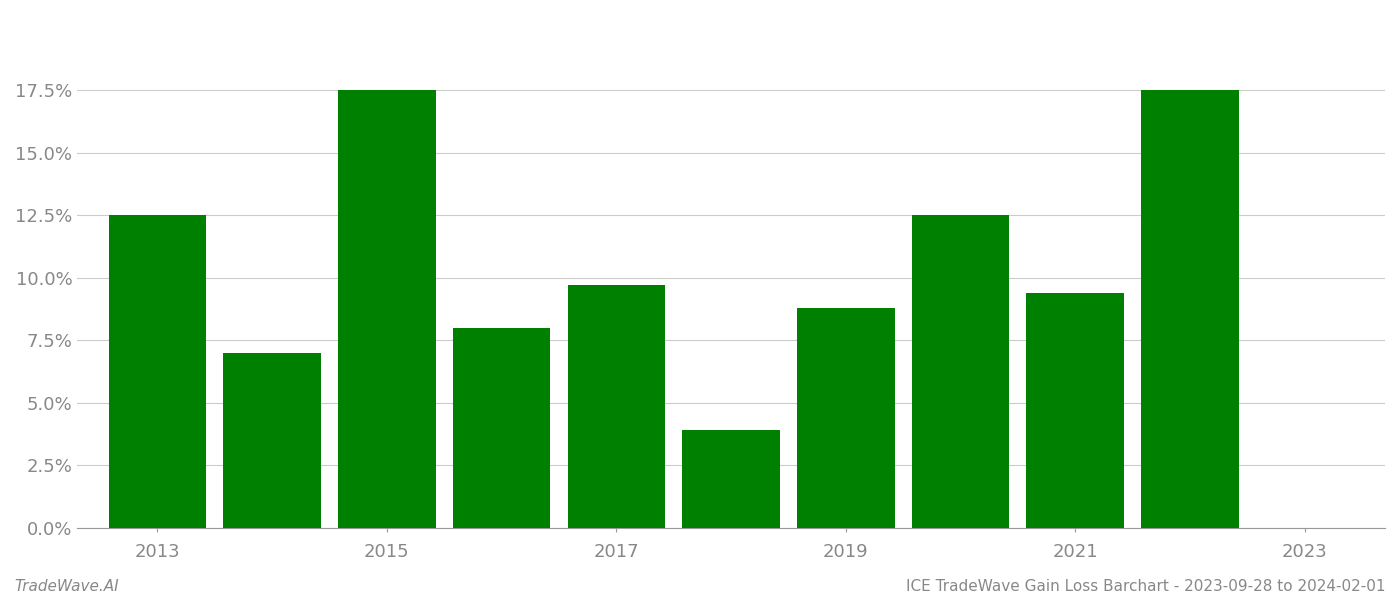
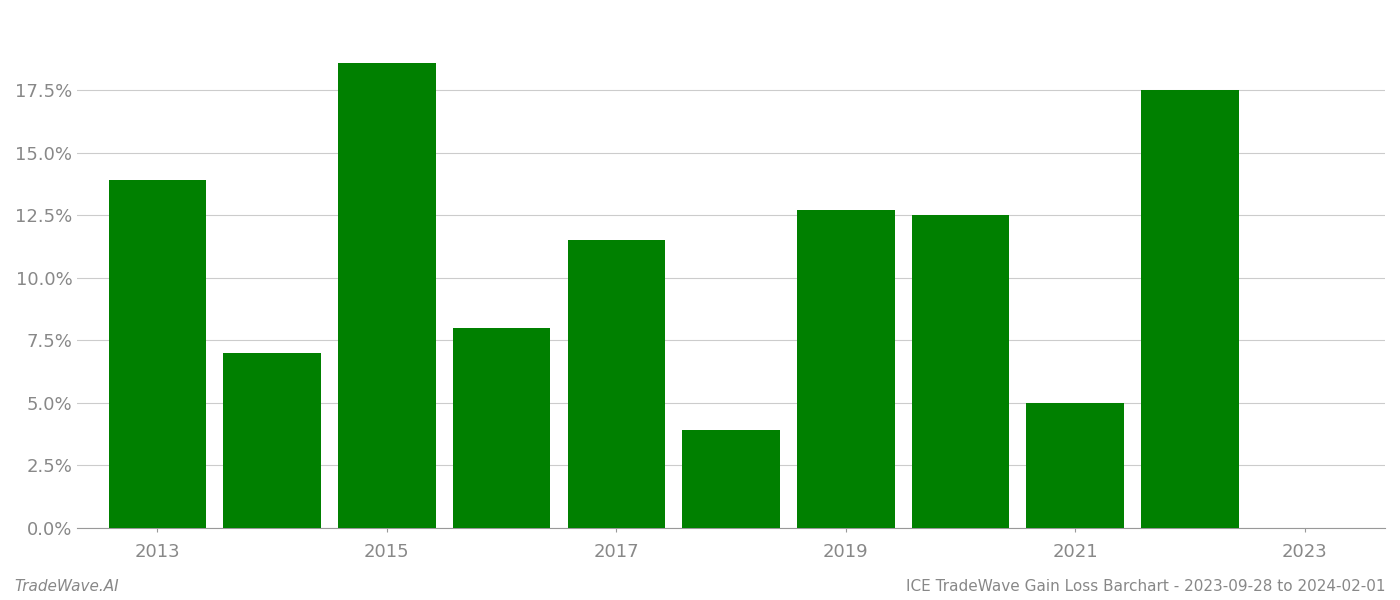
2013: 12.5% -> 13.9%
2015: 17.5% -> 18.6%
2017: 9.7% -> 11.5%
2019: 8.8% -> 12.7%
2021: 9.4% -> 5.0%
